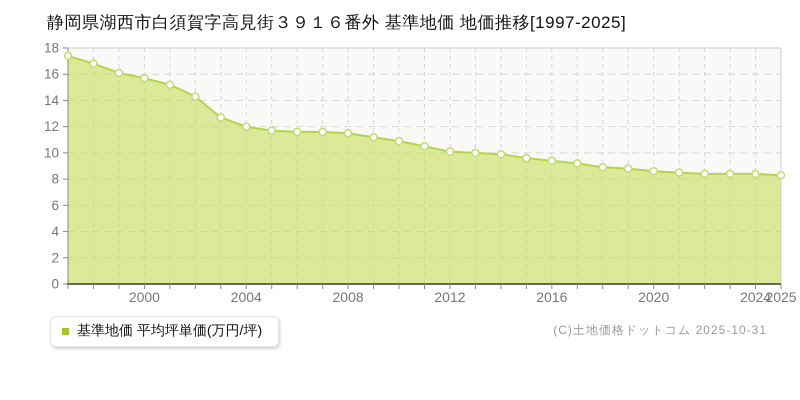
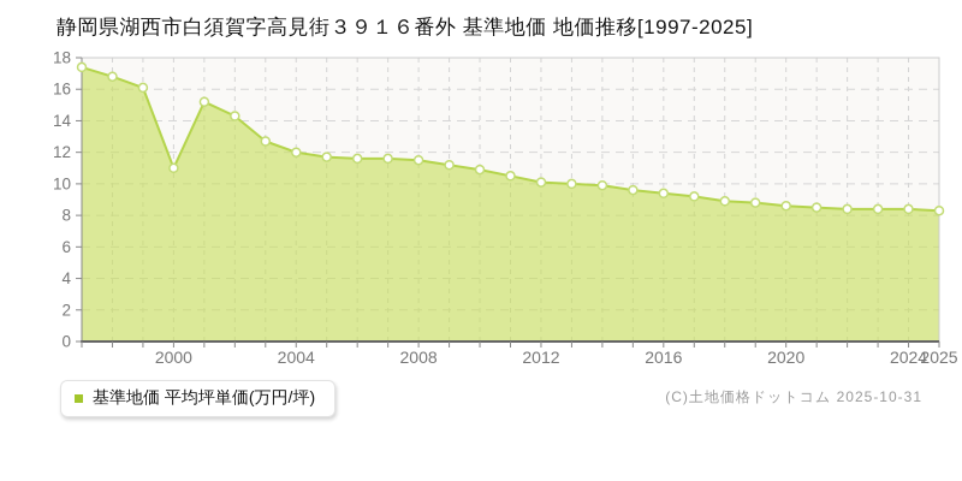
2000: 15.7 -> 11.0
